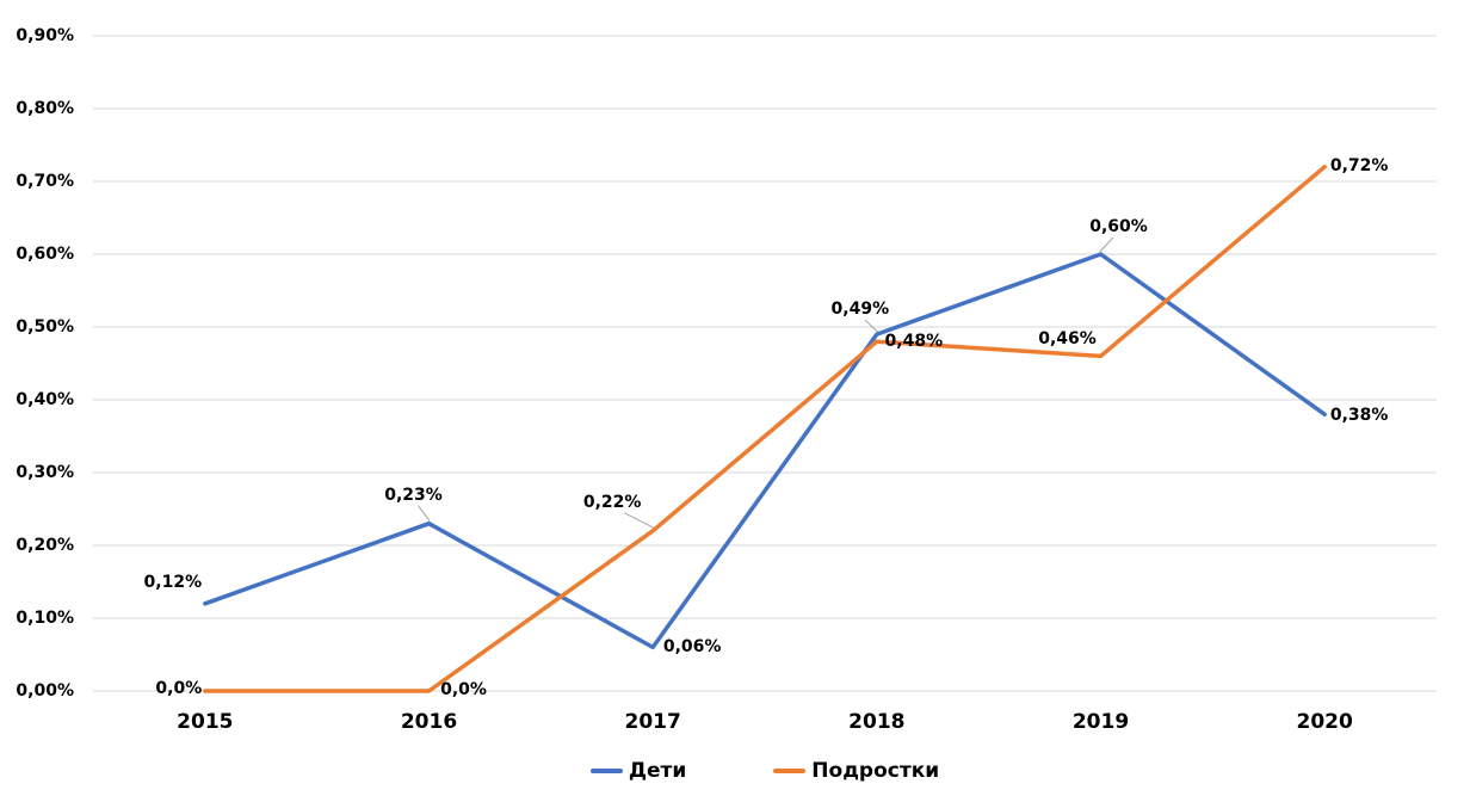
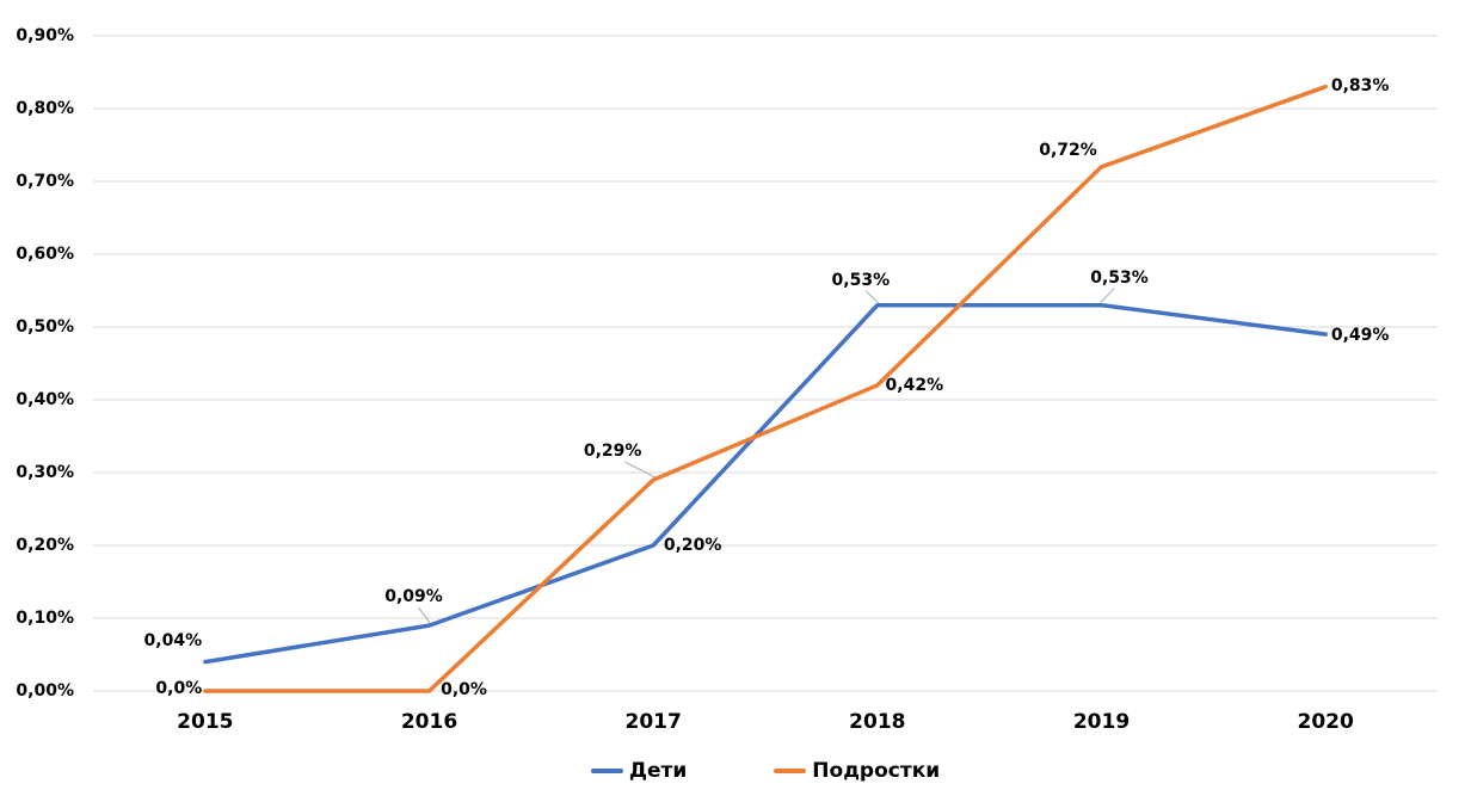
Дети/2015: 0,12% -> 0,04%
Дети/2016: 0,23% -> 0,09%
Дети/2017: 0,06% -> 0,20%
Подростки/2017: 0,22% -> 0,29%
Дети/2018: 0,49% -> 0,53%
Подростки/2018: 0,48% -> 0,42%
Дети/2019: 0,60% -> 0,53%
Подростки/2019: 0,46% -> 0,72%
Дети/2020: 0,38% -> 0,49%
Подростки/2020: 0,72% -> 0,83%
